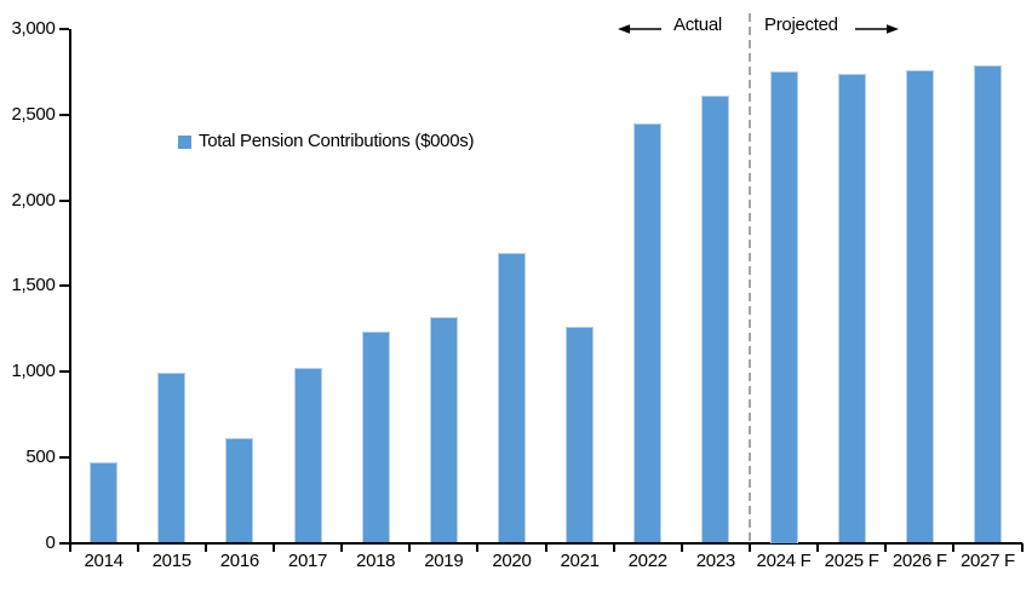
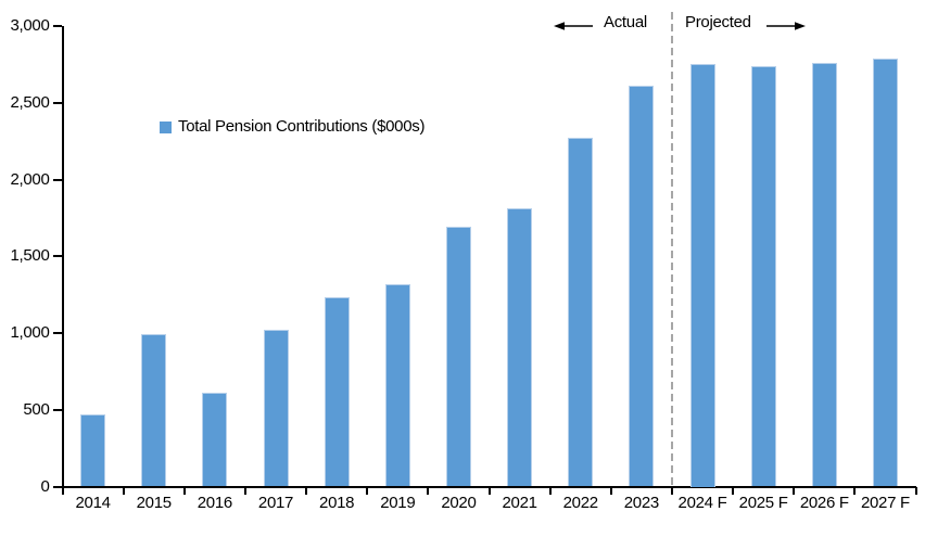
2021: 1260 -> 1810
2022: 2450 -> 2270
